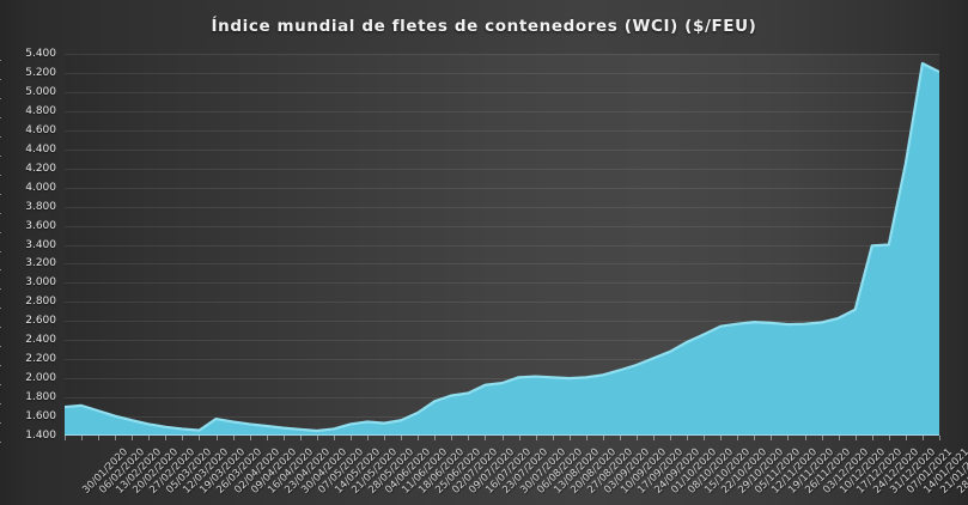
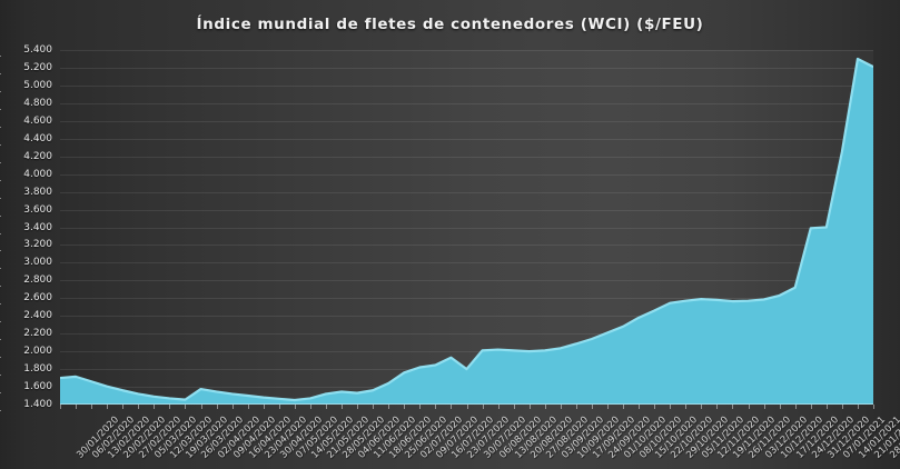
30/07/2020: 2000 -> 1800
